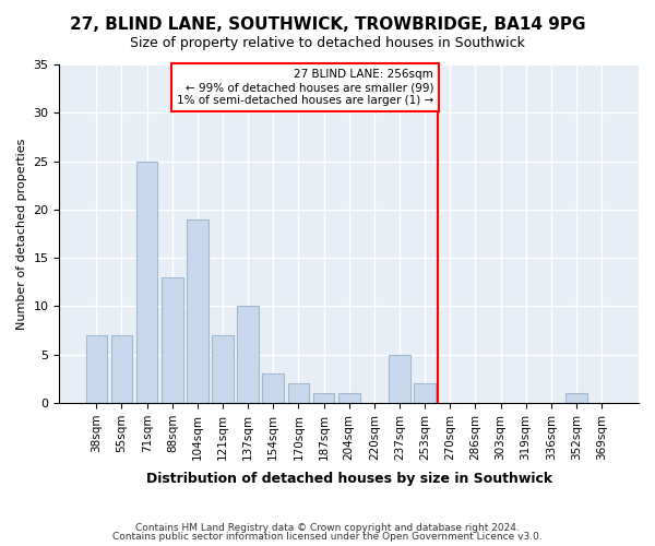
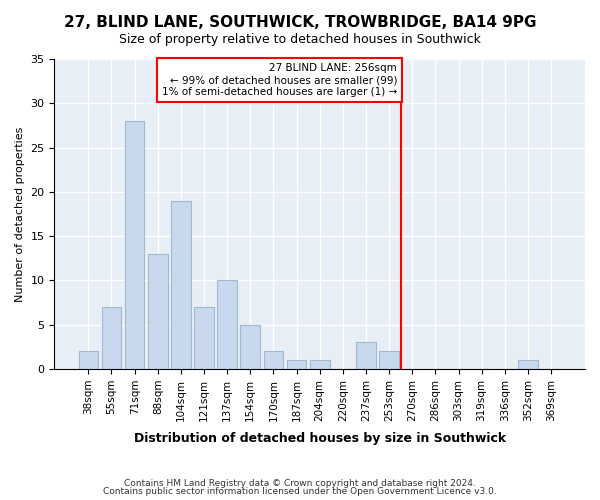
38sqm: 7 -> 2
71sqm: 25 -> 28
154sqm: 3 -> 5
237sqm: 5 -> 3
